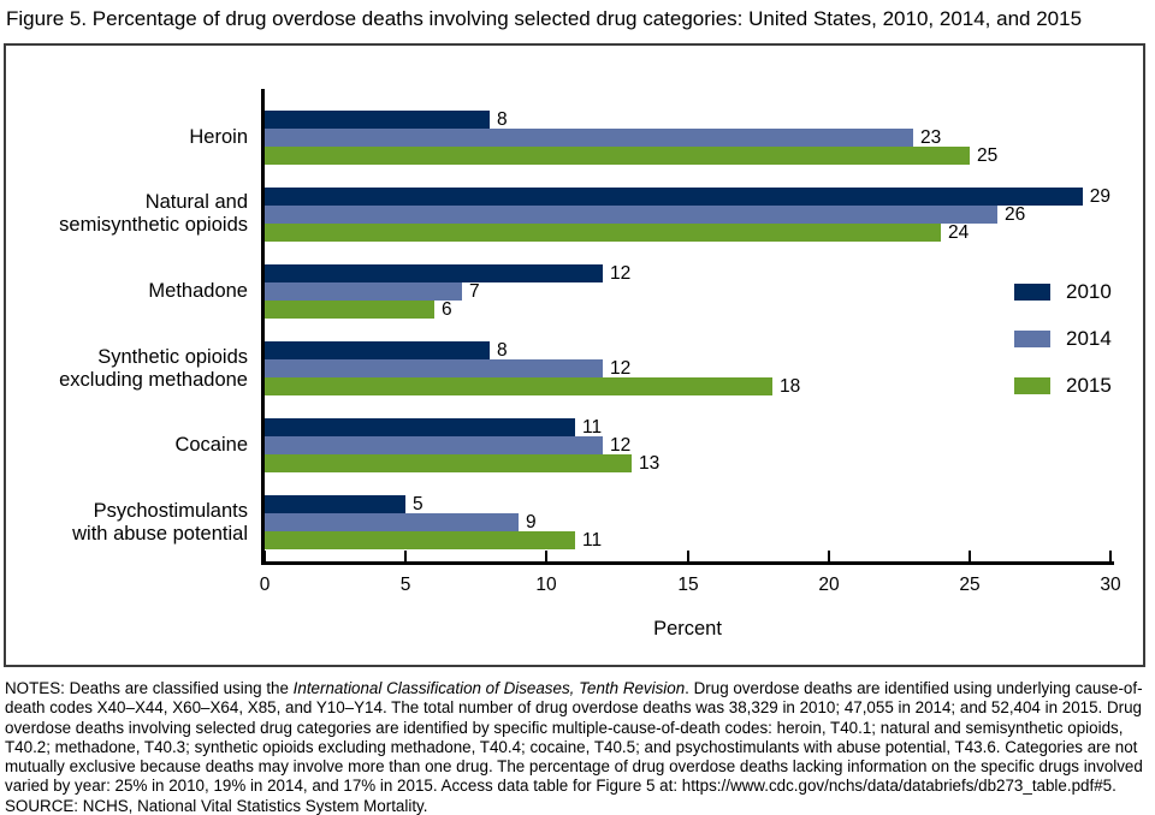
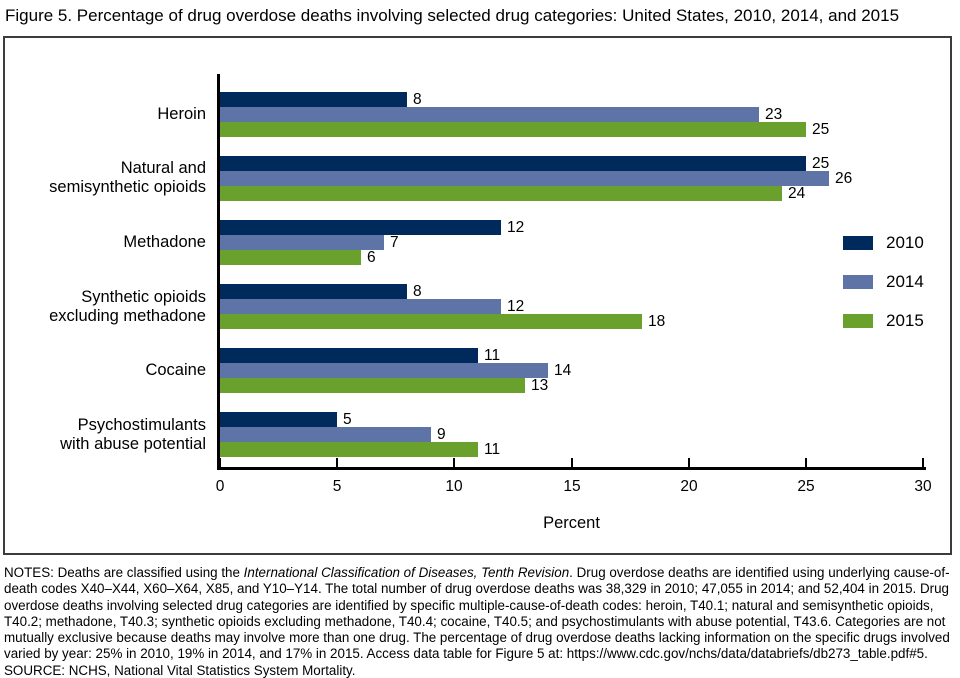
2010/Natural and semisynthetic opioids: 29 -> 25
2014/Cocaine: 12 -> 14
